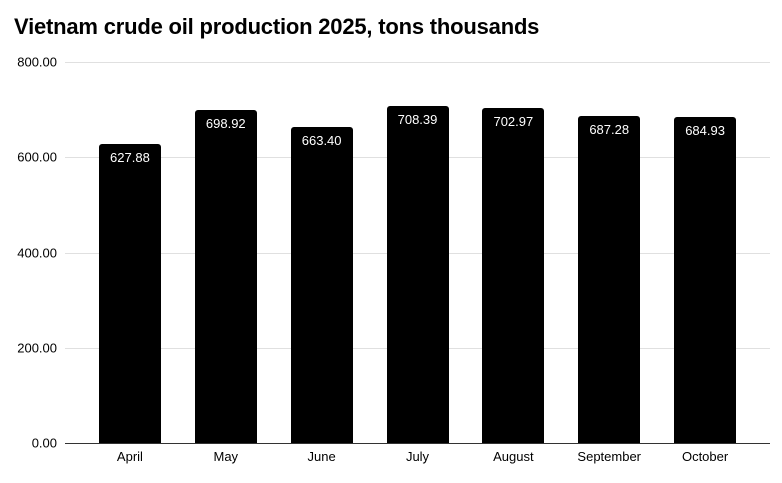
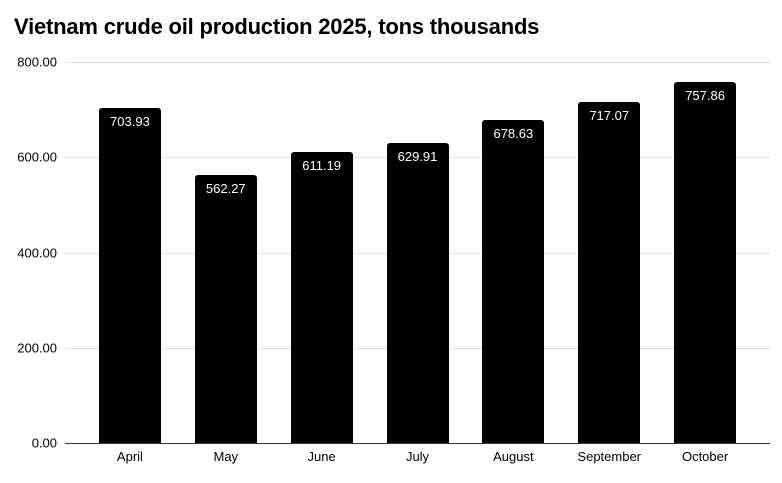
April: 627.88 -> 703.93
May: 698.92 -> 562.27
June: 663.40 -> 611.19
July: 708.39 -> 629.91
August: 702.97 -> 678.63
September: 687.28 -> 717.07
October: 684.93 -> 757.86
